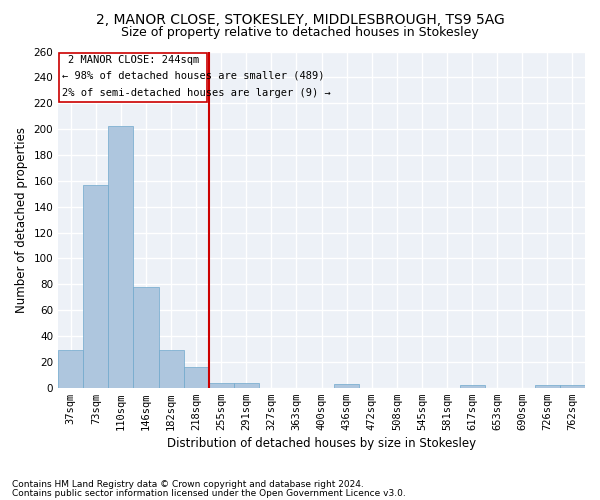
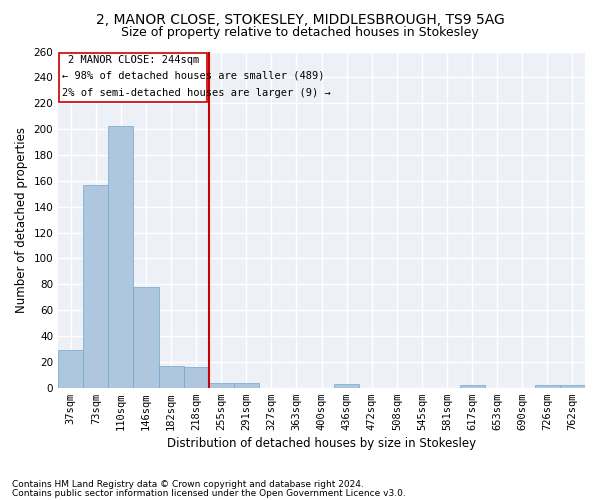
182sqm: 29 -> 17
